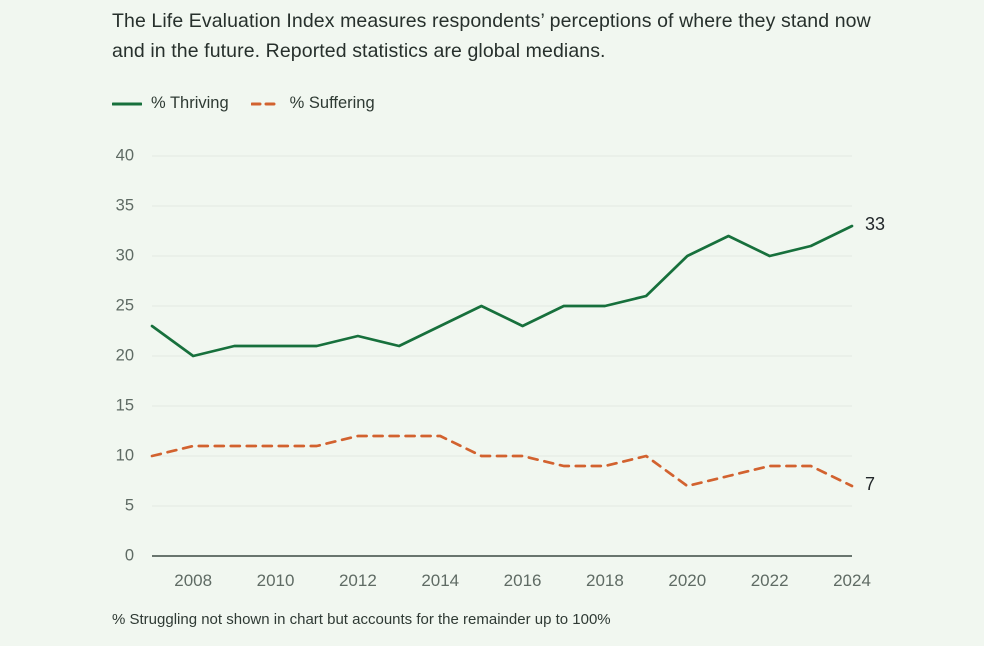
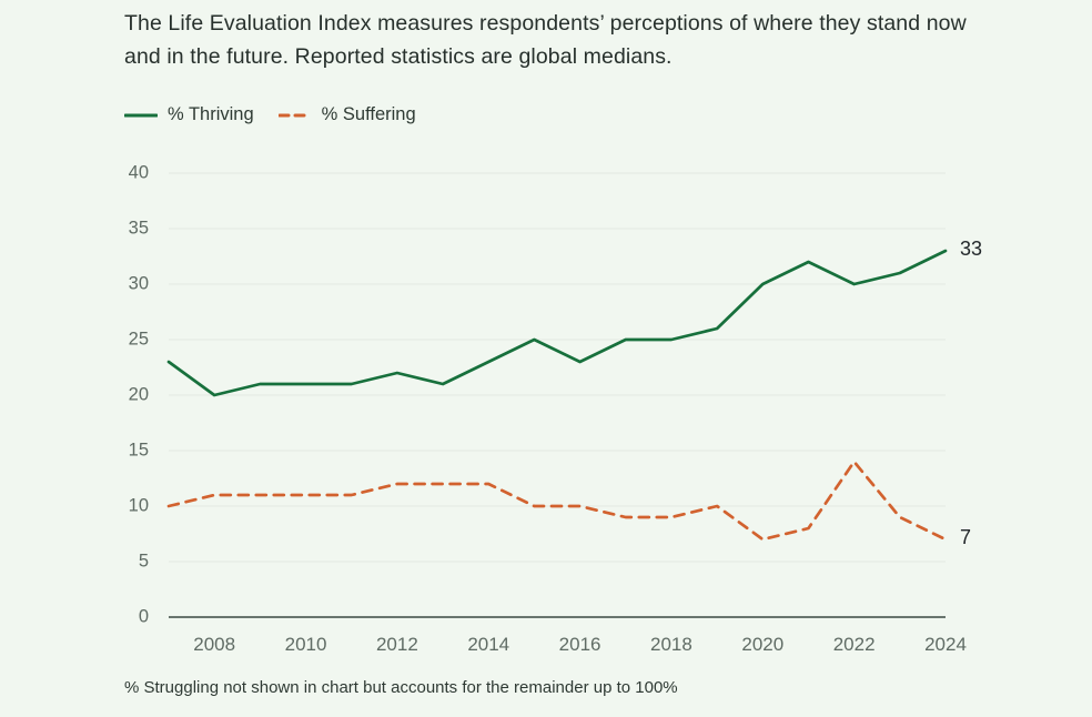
% Suffering/2022: 9 -> 14
